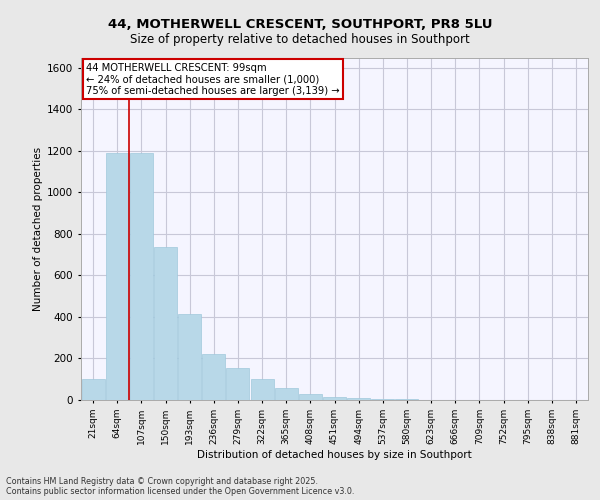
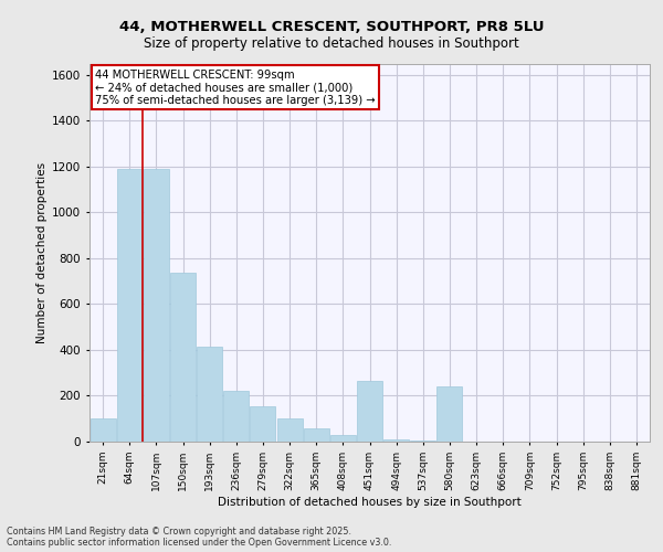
451sqm: 15 -> 265
580sqm: 3 -> 240
